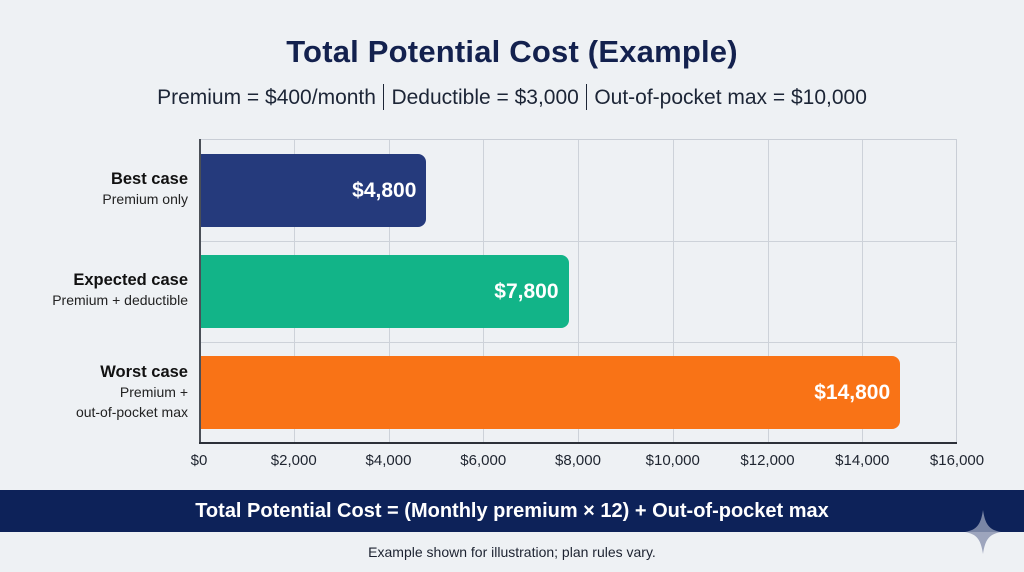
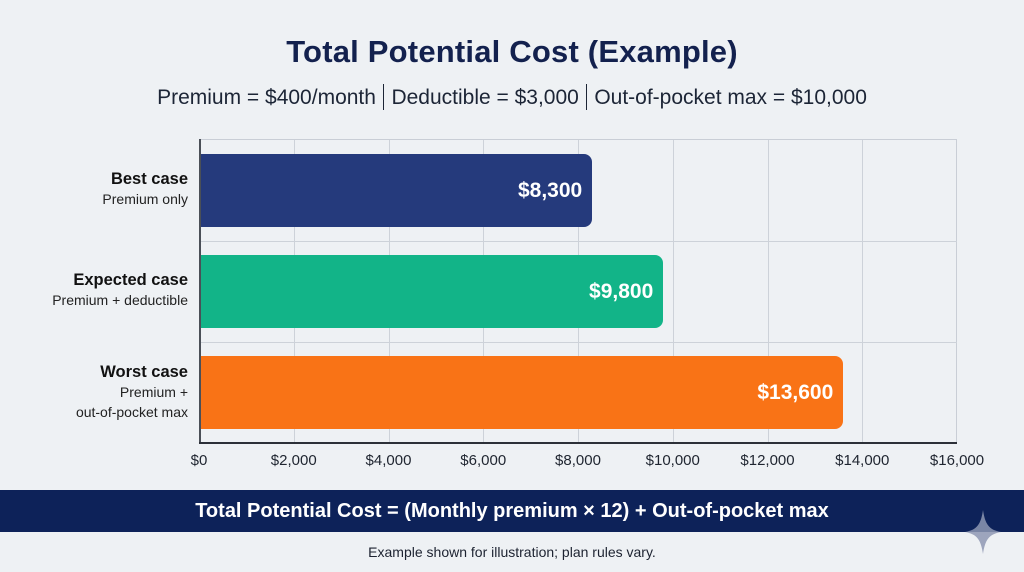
Best case: $4,800 -> $8,300
Expected case: $7,800 -> $9,800
Worst case: $14,800 -> $13,600
